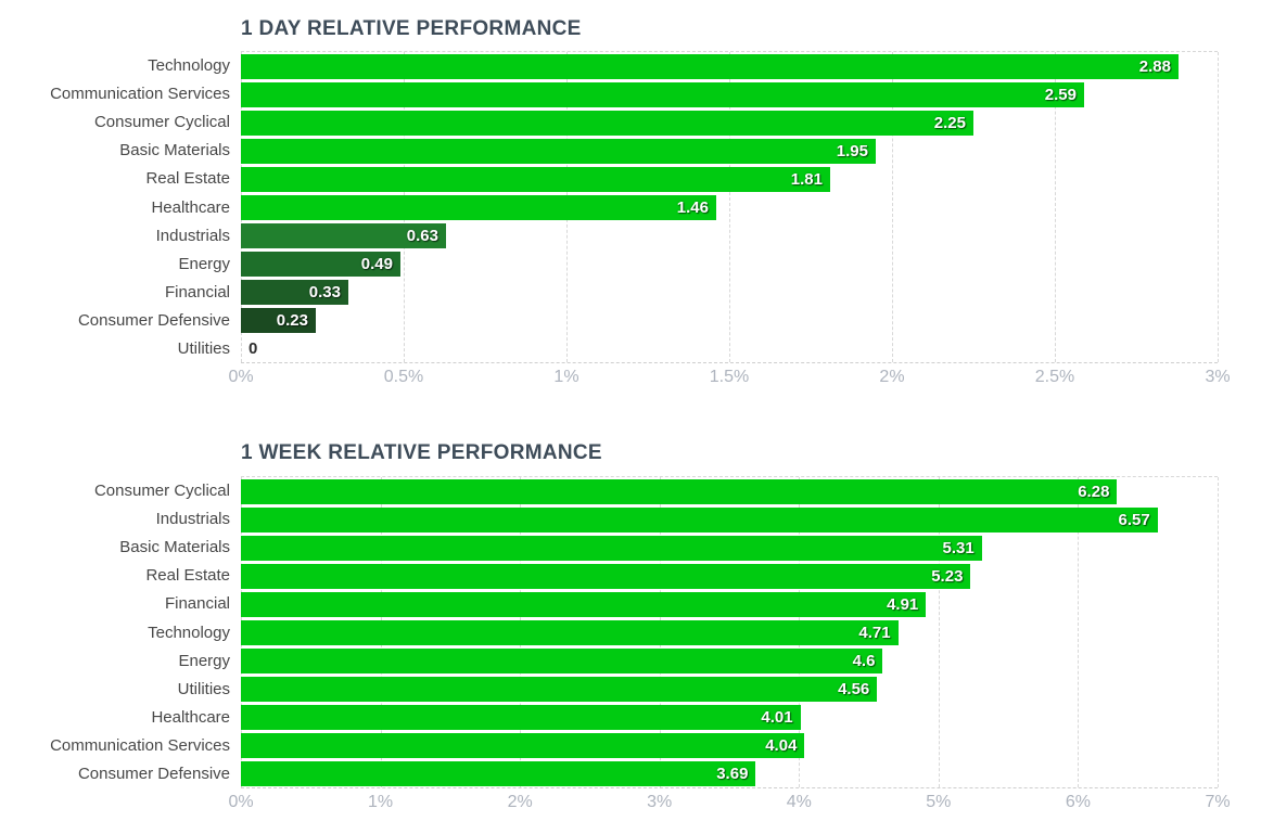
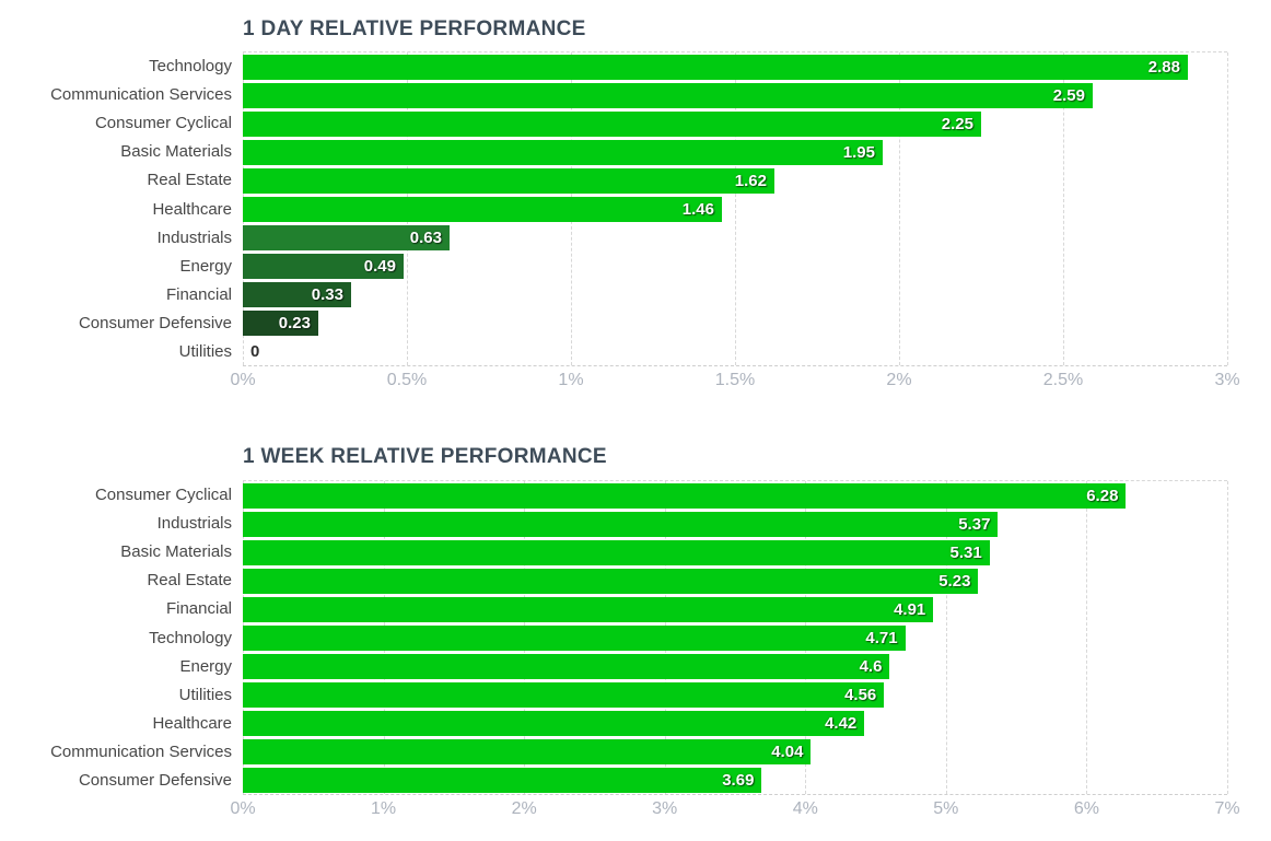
1 DAY RELATIVE PERFORMANCE/Real Estate: 1.81 -> 1.62
1 WEEK RELATIVE PERFORMANCE/Industrials: 6.57 -> 5.37
1 WEEK RELATIVE PERFORMANCE/Healthcare: 4.01 -> 4.42
